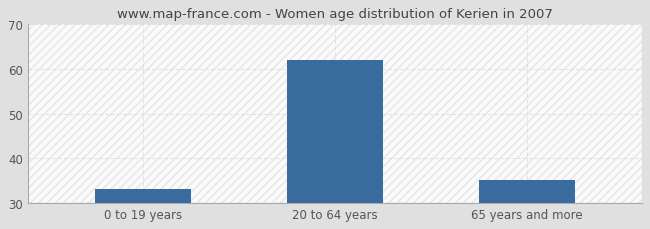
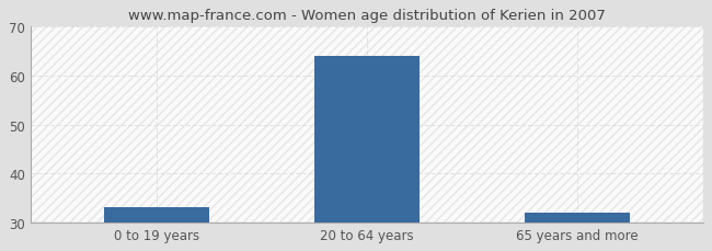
20 to 64 years: 62 -> 64
65 years and more: 35 -> 32
